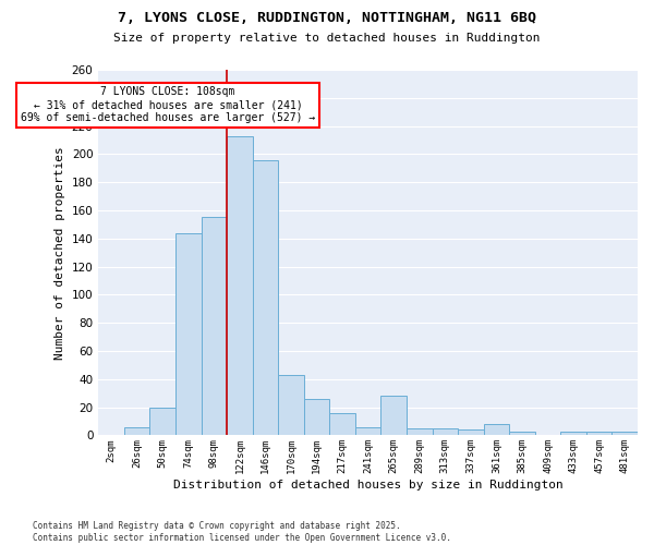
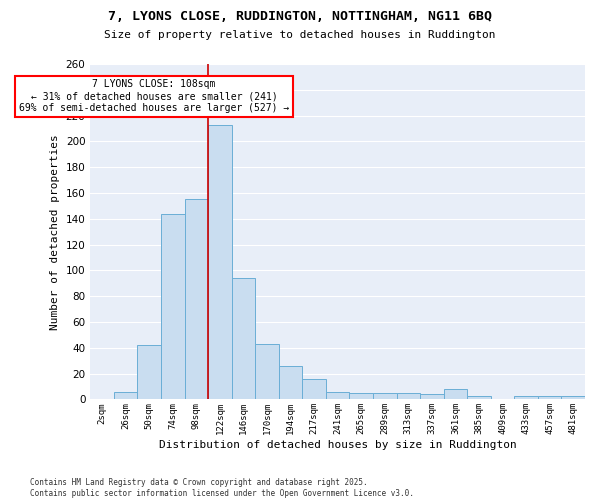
50sqm: 20 -> 42
146sqm: 196 -> 94
265sqm: 28 -> 5
